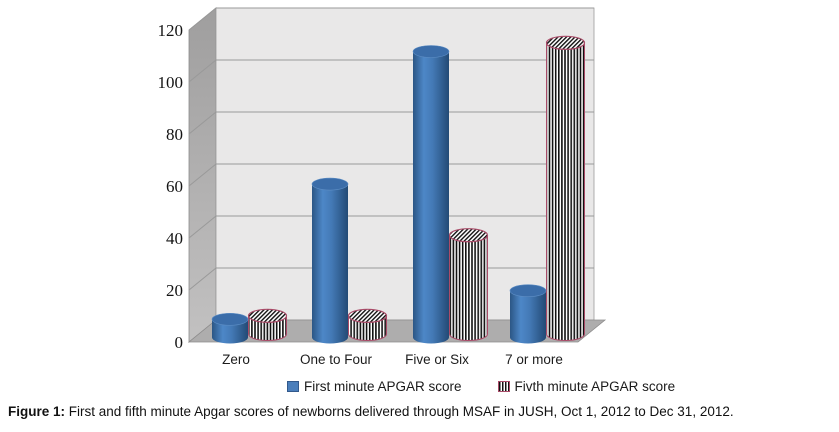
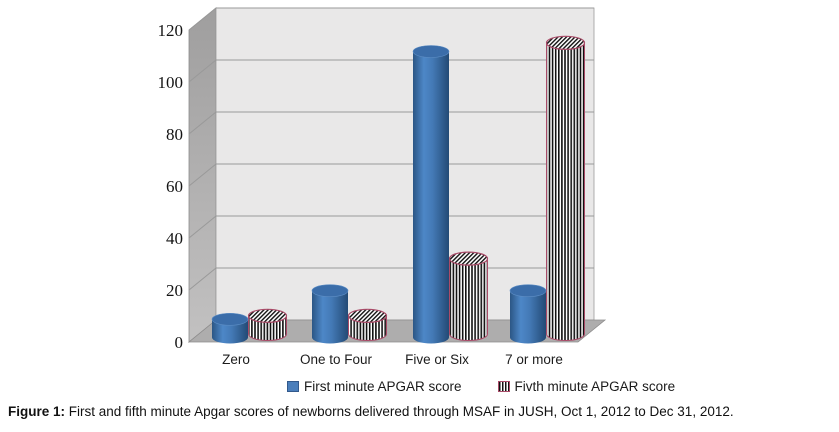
First minute APGAR score/One to Four: 59 -> 18
Fivth minute APGAR score/Five or Six: 38 -> 29
